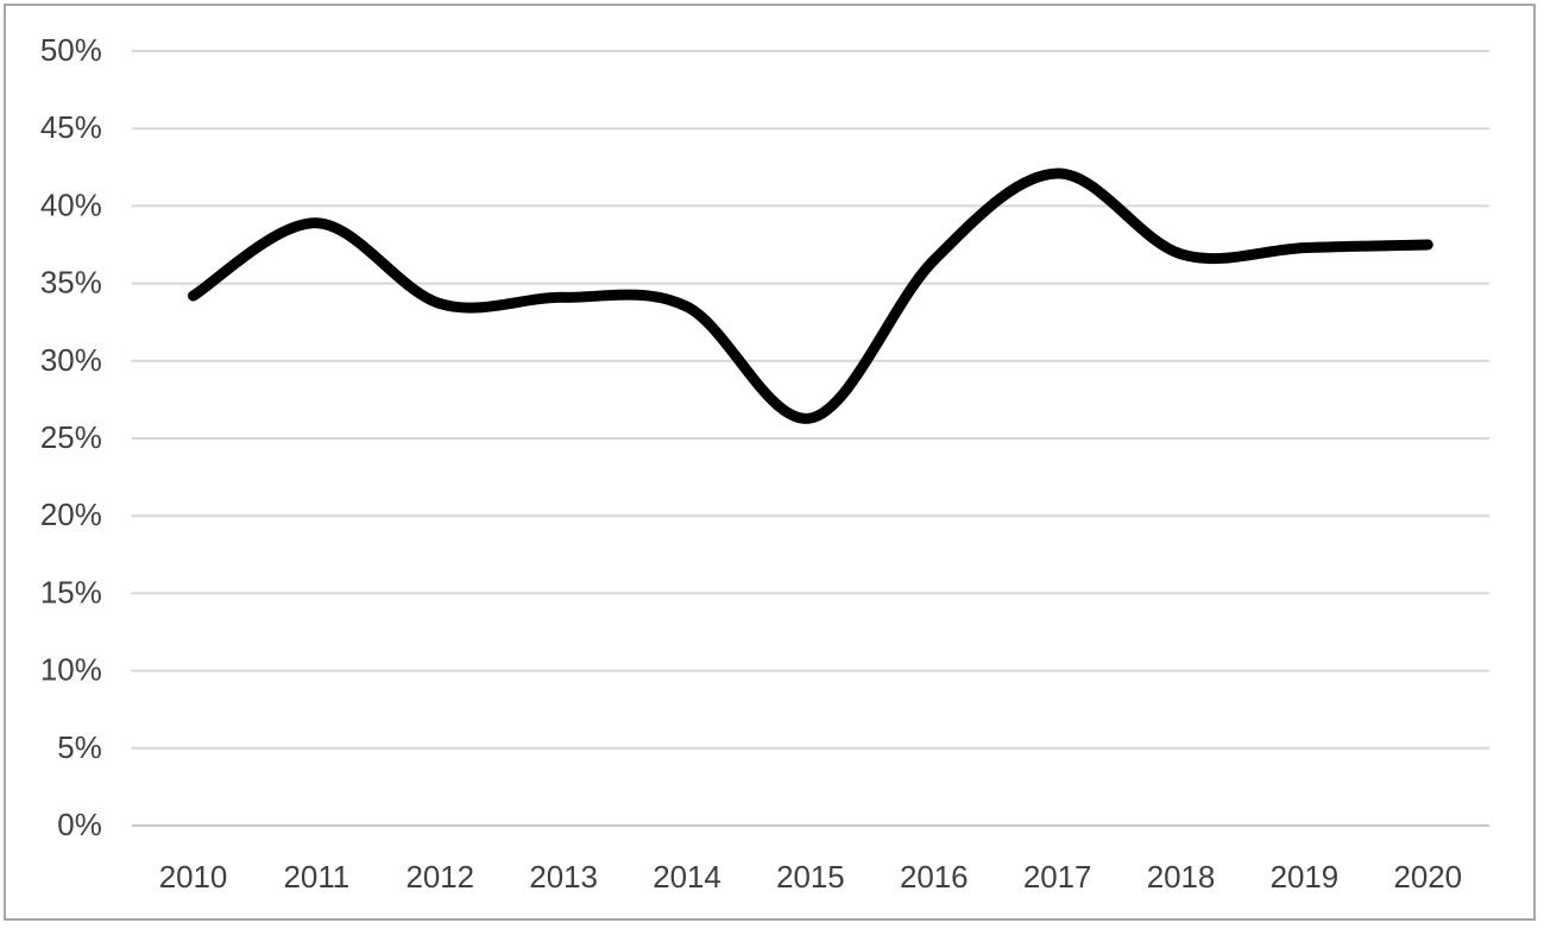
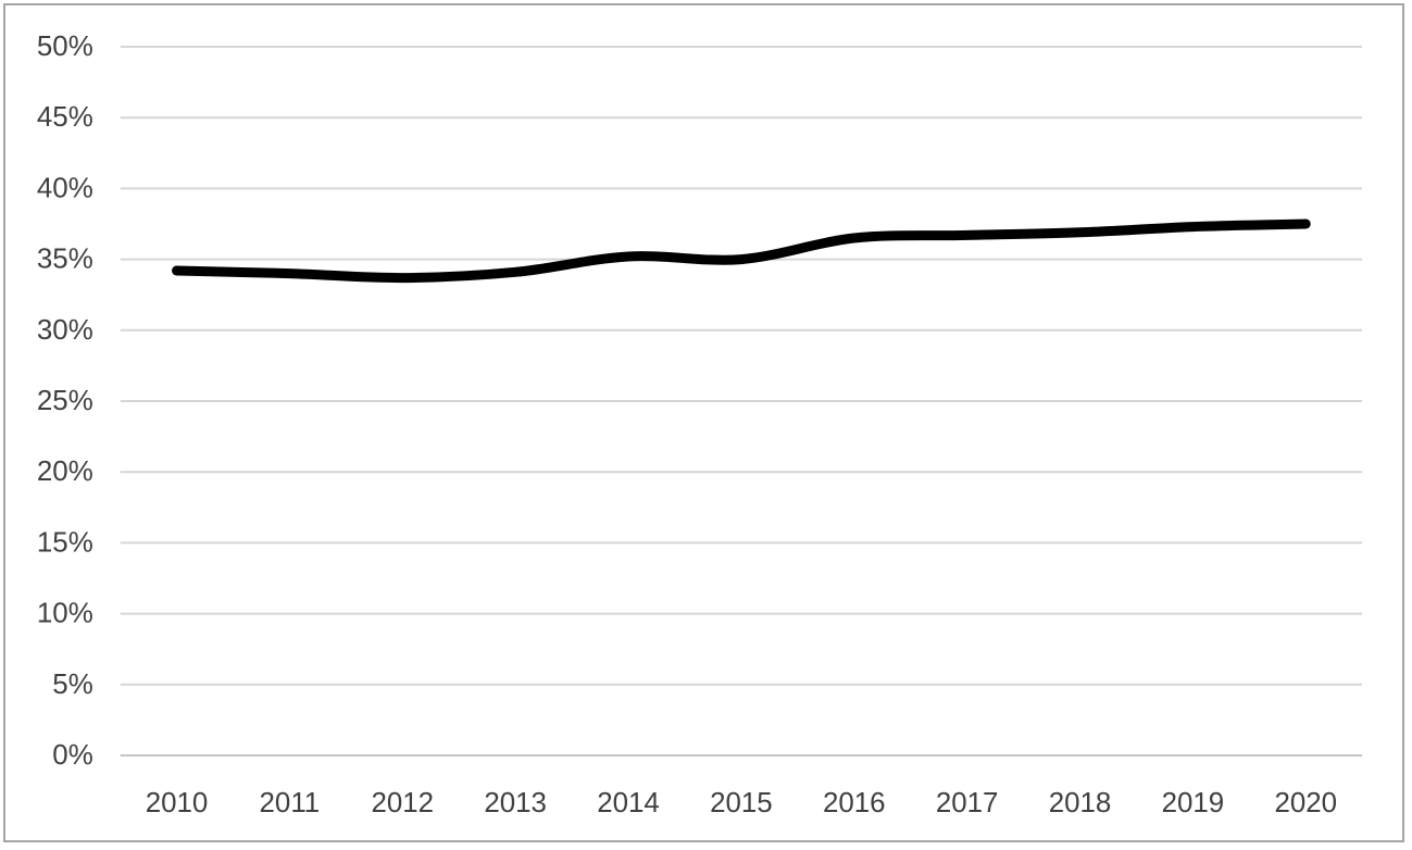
2011: 38.9% -> 34.0%
2014: 33.5% -> 35.2%
2015: 26.3% -> 35.0%
2017: 42.1% -> 36.7%
